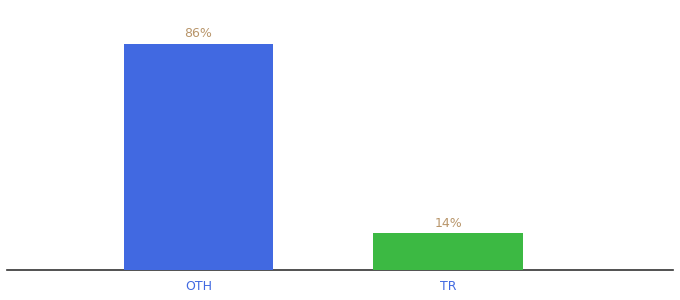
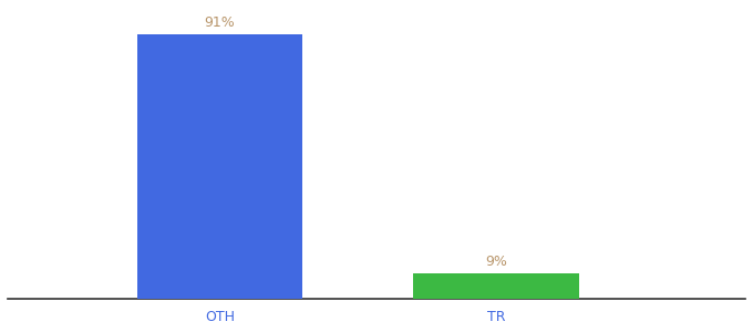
OTH: 86% -> 91%
TR: 14% -> 9%
